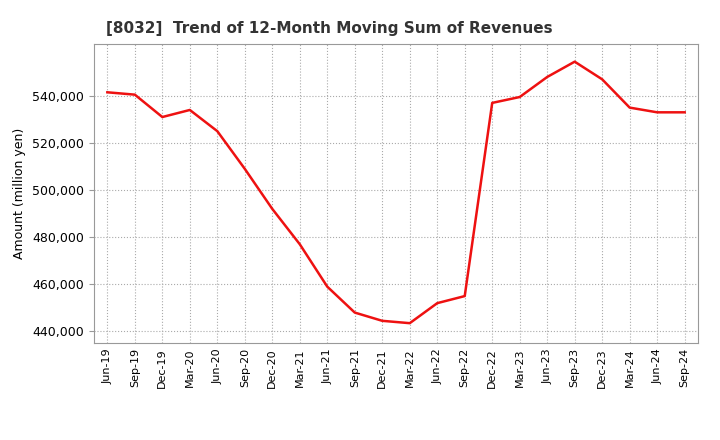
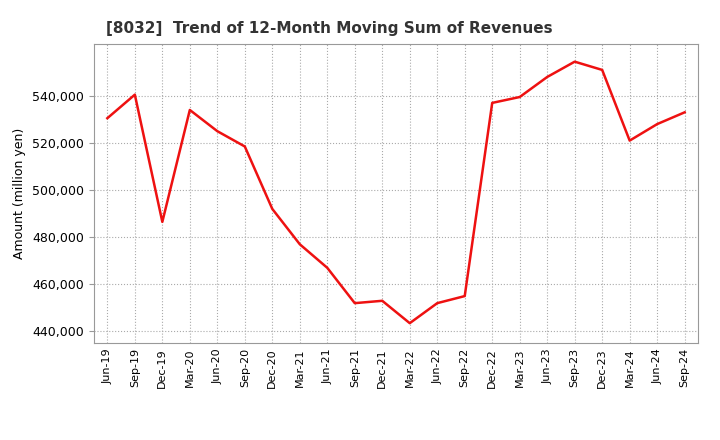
Jun-19: 541,500 -> 530,500
Dec-19: 531,000 -> 486,500
Sep-20: 509,000 -> 518,500
Jun-21: 459,000 -> 467,000
Sep-21: 448,000 -> 452,000
Dec-21: 444,500 -> 453,000
Dec-23: 547,000 -> 551,000
Mar-24: 535,000 -> 521,000
Jun-24: 533,000 -> 528,000
